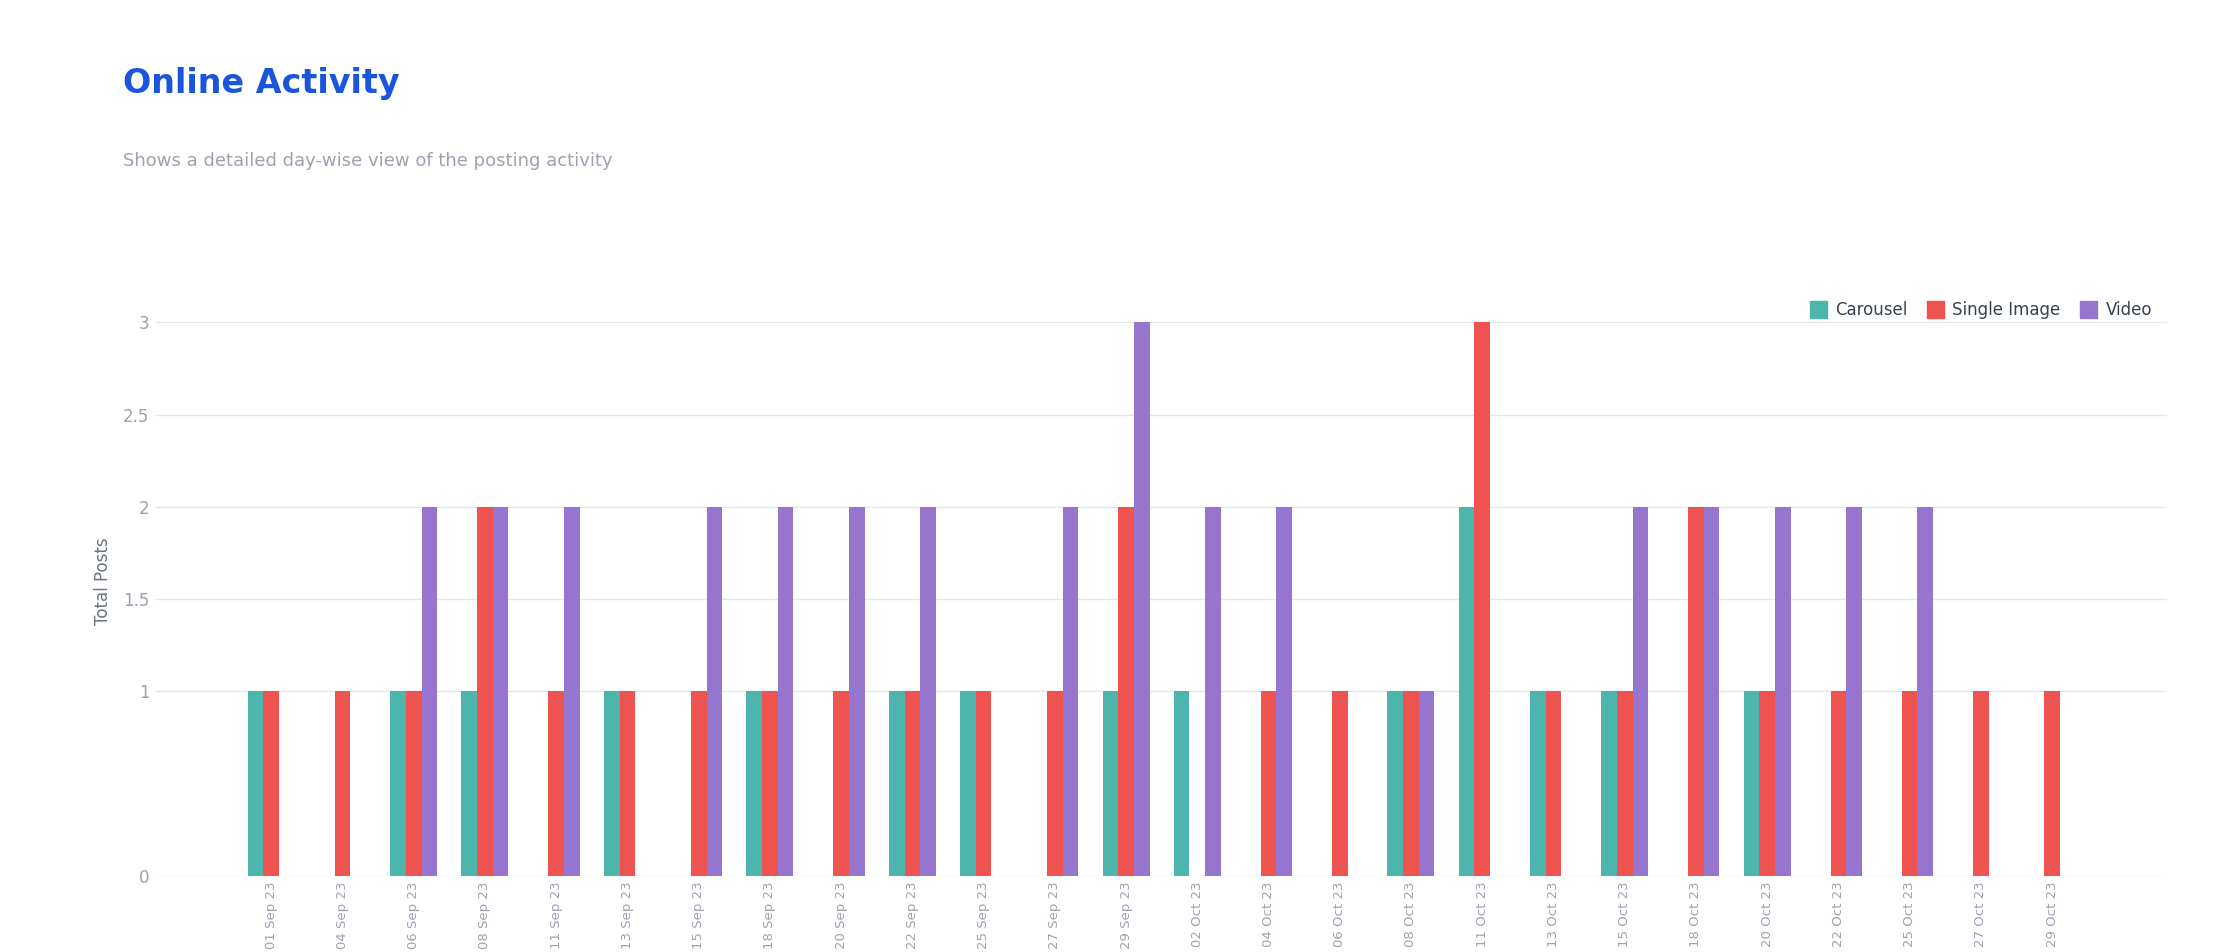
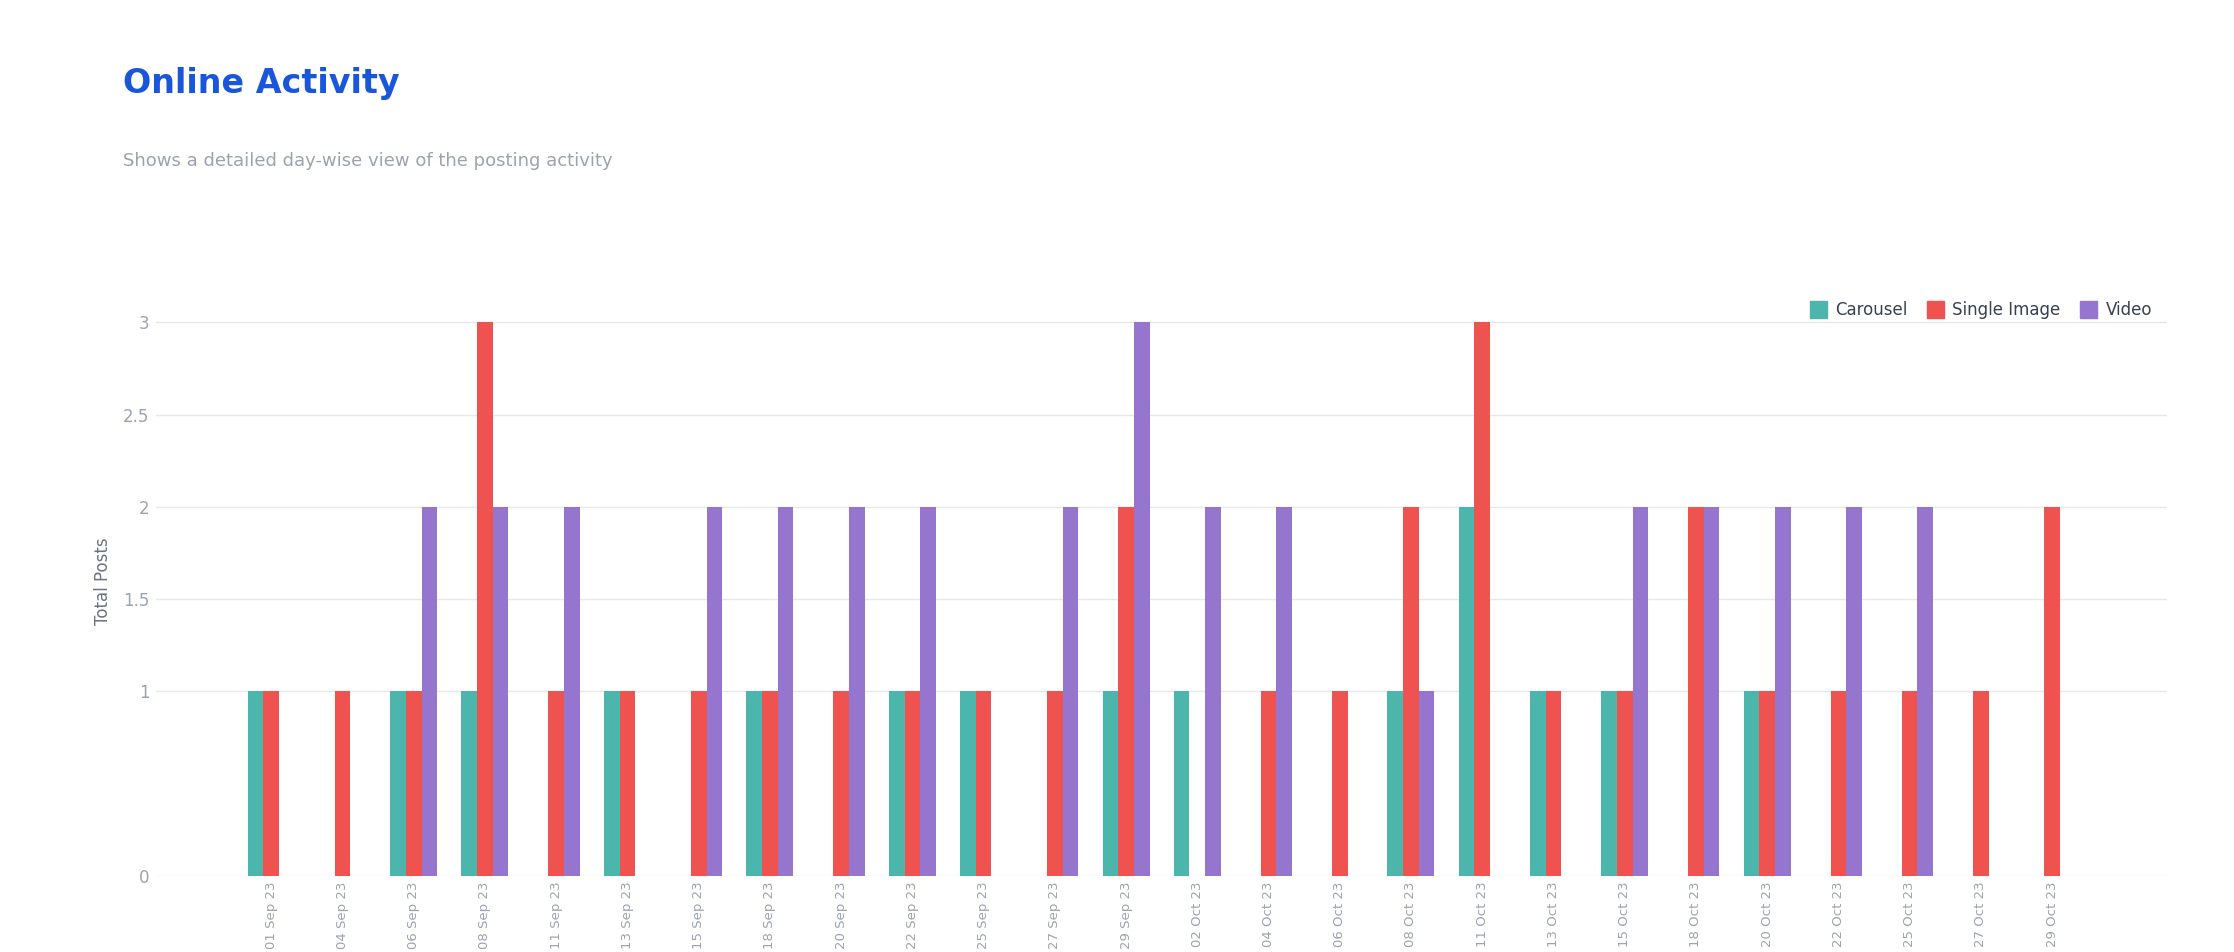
Single Image/08 Sep 23: 2 -> 3
Single Image/08 Oct 23: 1 -> 2
Single Image/29 Oct 23: 1 -> 2
